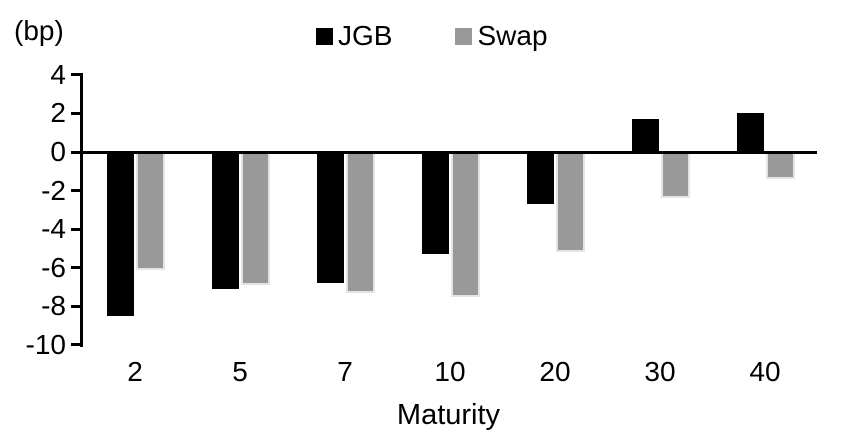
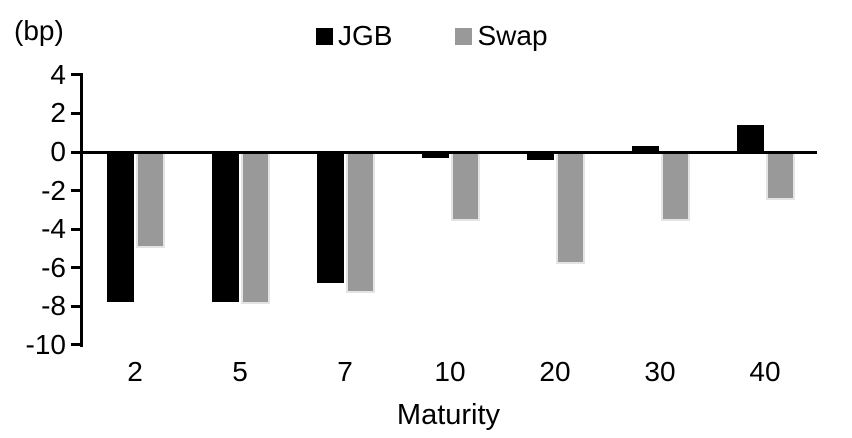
JGB/2: -8.5 -> -7.8
Swap/2: -6.1 -> -5.0
JGB/5: -7.1 -> -7.8
Swap/5: -6.9 -> -7.9
JGB/10: -5.3 -> -0.3
Swap/10: -7.5 -> -3.6
JGB/20: -2.7 -> -0.4
Swap/20: -5.2 -> -5.8
JGB/30: 1.7 -> 0.3
Swap/30: -2.4 -> -3.6
JGB/40: 2.0 -> 1.4
Swap/40: -1.4 -> -2.5
